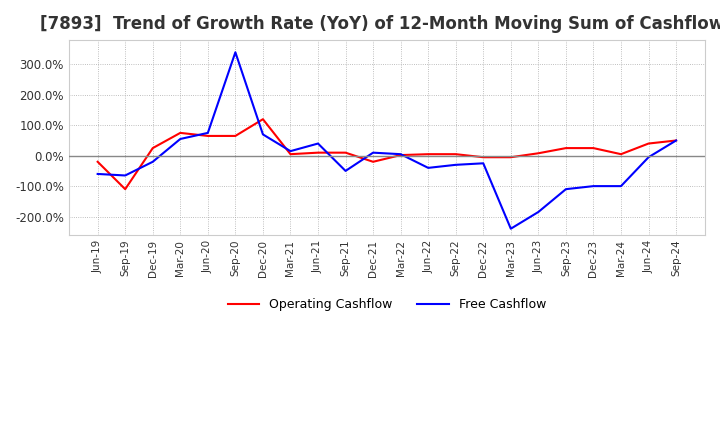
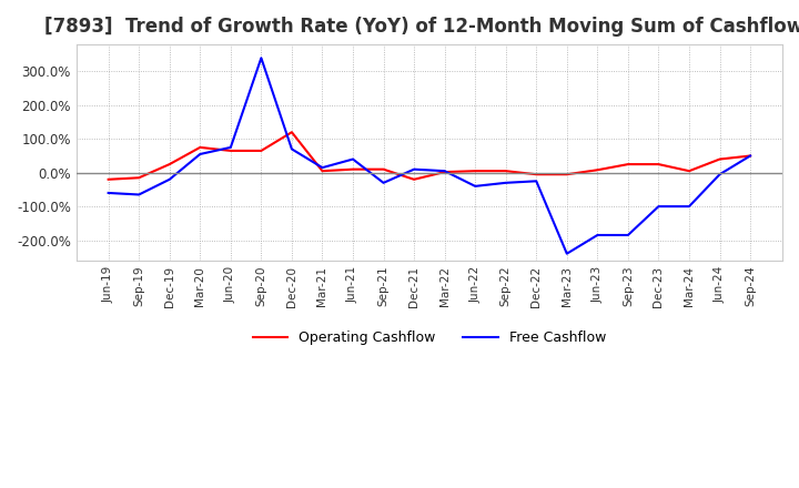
Operating Cashflow/Sep-19: -110% -> -15%
Free Cashflow/Sep-21: -50% -> -30%
Free Cashflow/Sep-23: -110% -> -185%
